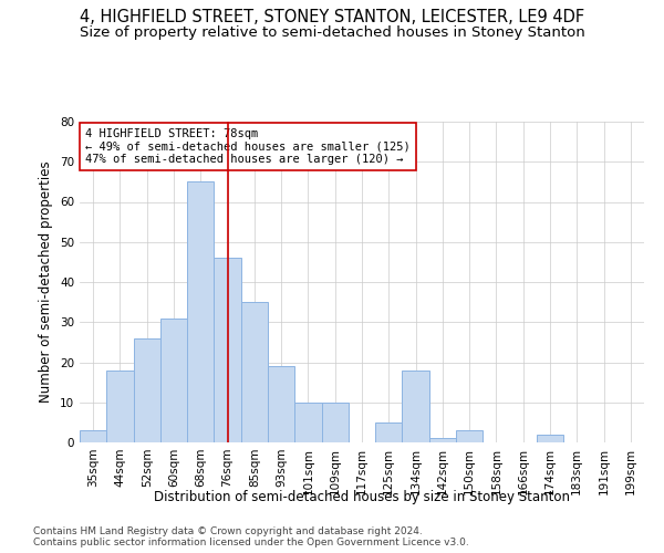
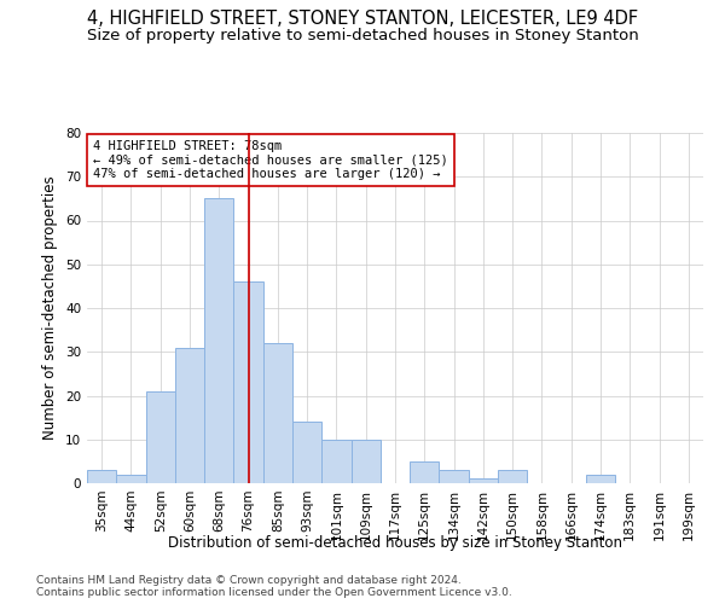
44sqm: 18 -> 2
52sqm: 26 -> 21
85sqm: 35 -> 32
93sqm: 19 -> 14
134sqm: 18 -> 3
